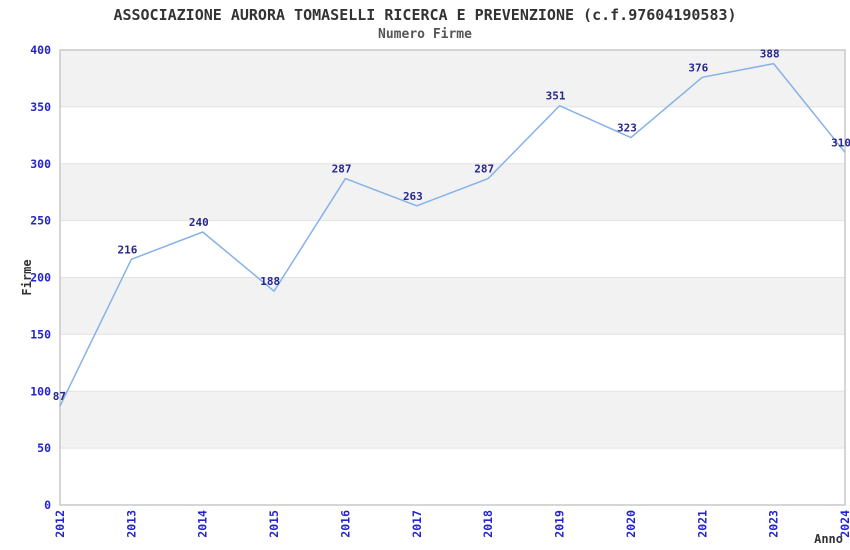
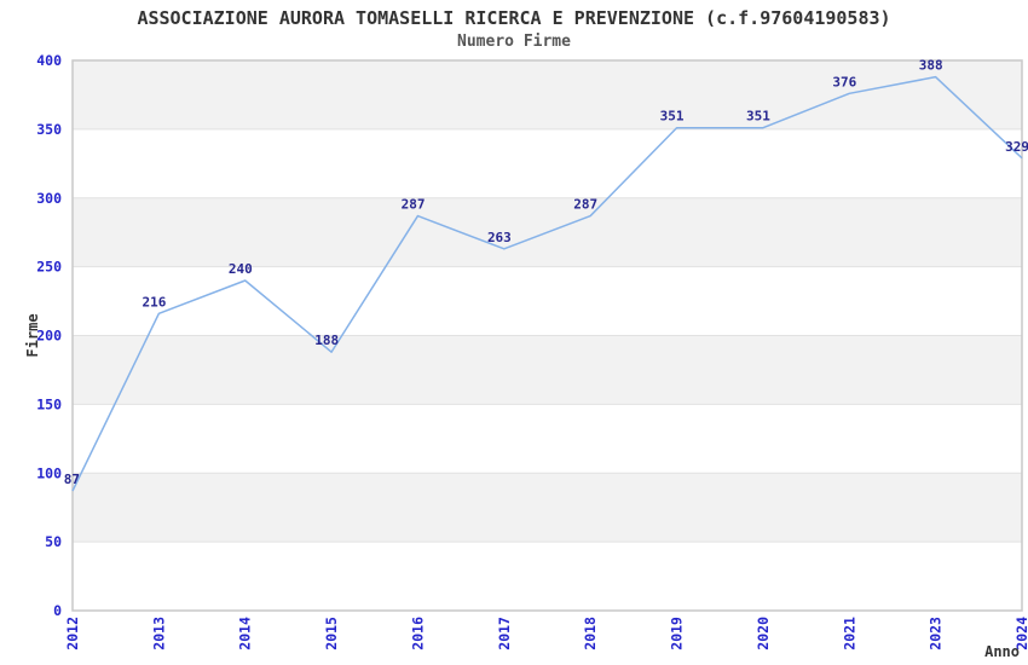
2020: 323 -> 351
2024: 310 -> 329
